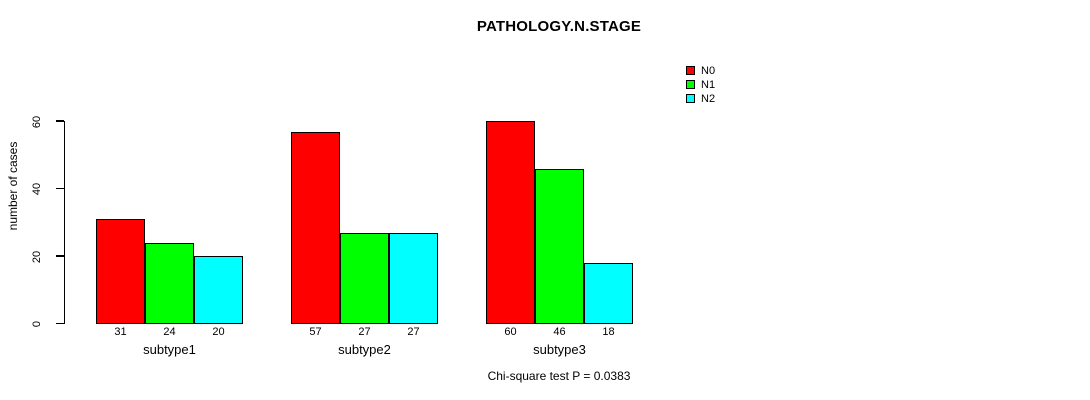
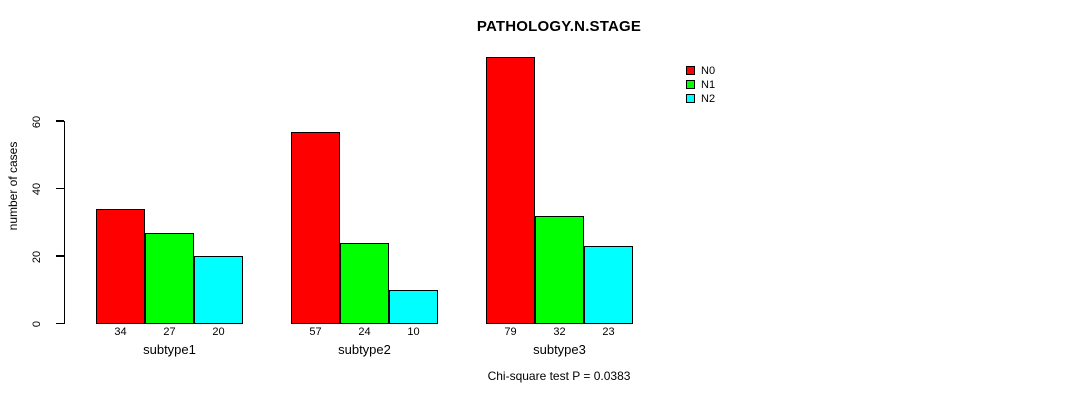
N0/subtype1: 31 -> 34
N1/subtype1: 24 -> 27
N1/subtype2: 27 -> 24
N2/subtype2: 27 -> 10
N0/subtype3: 60 -> 79
N1/subtype3: 46 -> 32
N2/subtype3: 18 -> 23
